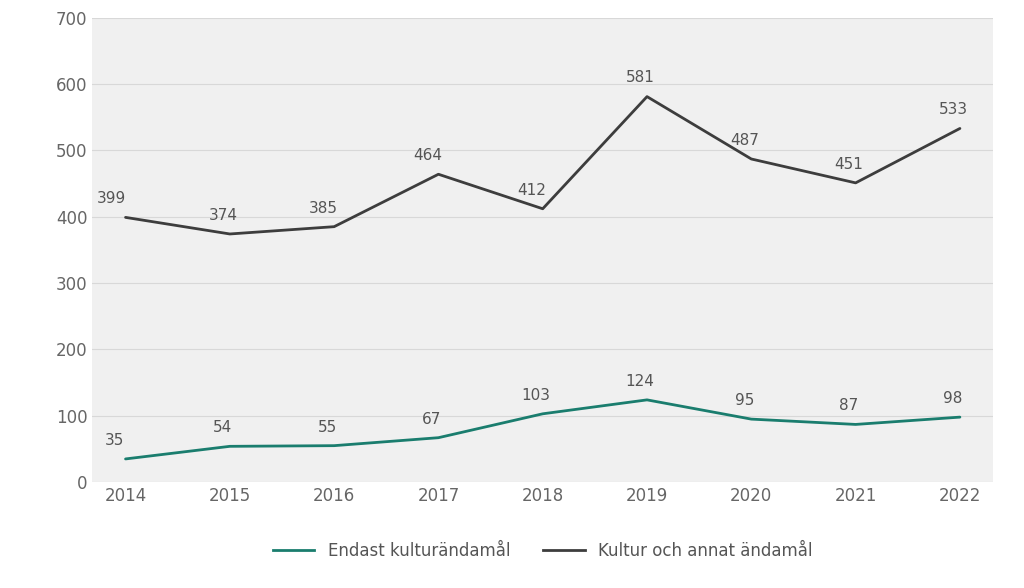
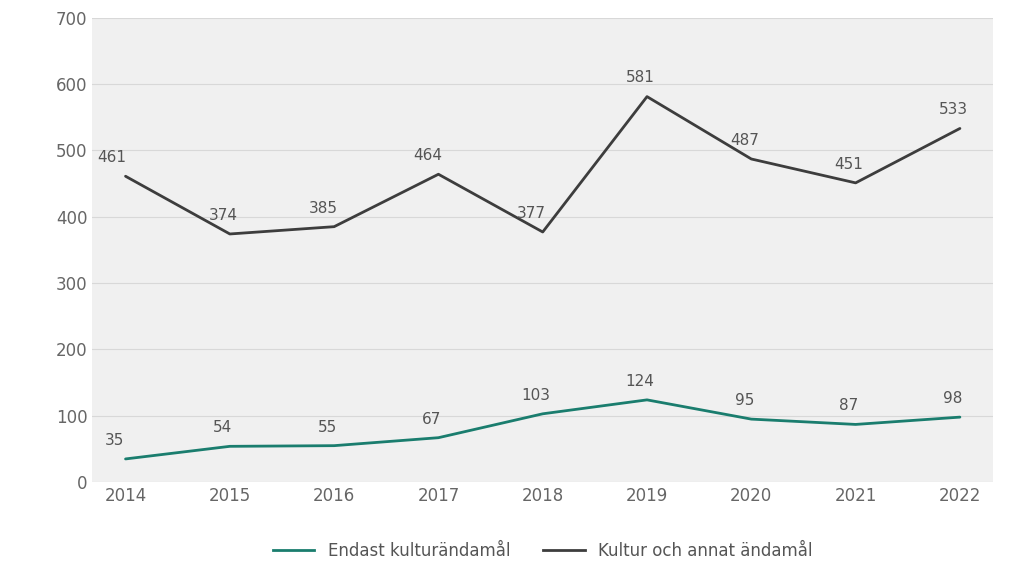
Kultur och annat ändamål/2014: 399 -> 461
Kultur och annat ändamål/2018: 412 -> 377
